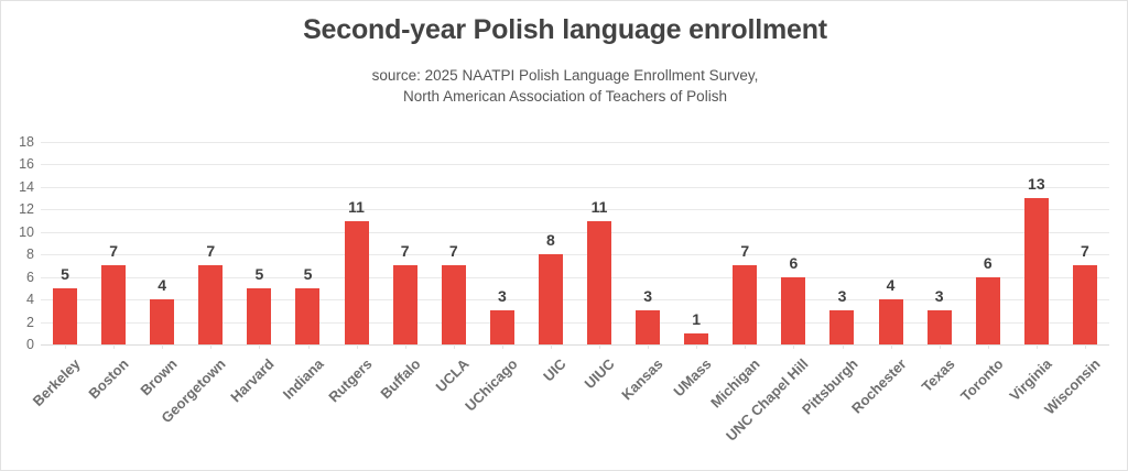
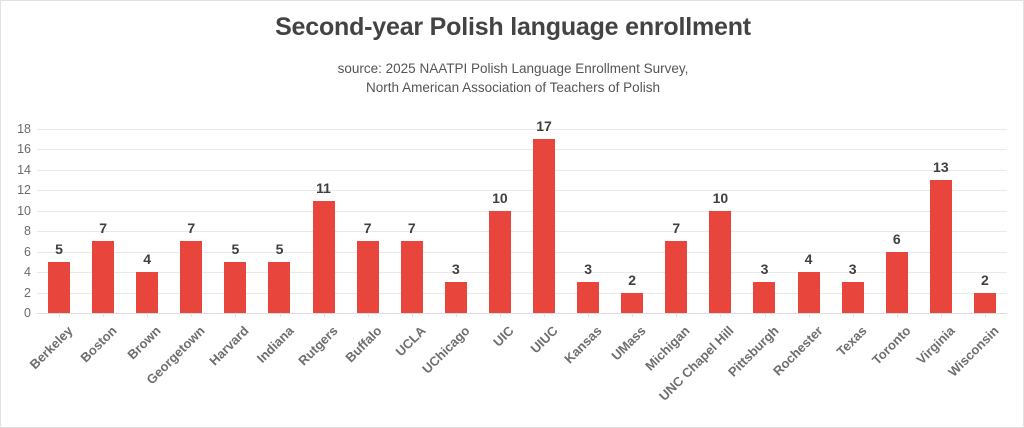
UIC: 8 -> 10
UIUC: 11 -> 17
UMass: 1 -> 2
UNC Chapel Hill: 6 -> 10
Wisconsin: 7 -> 2
